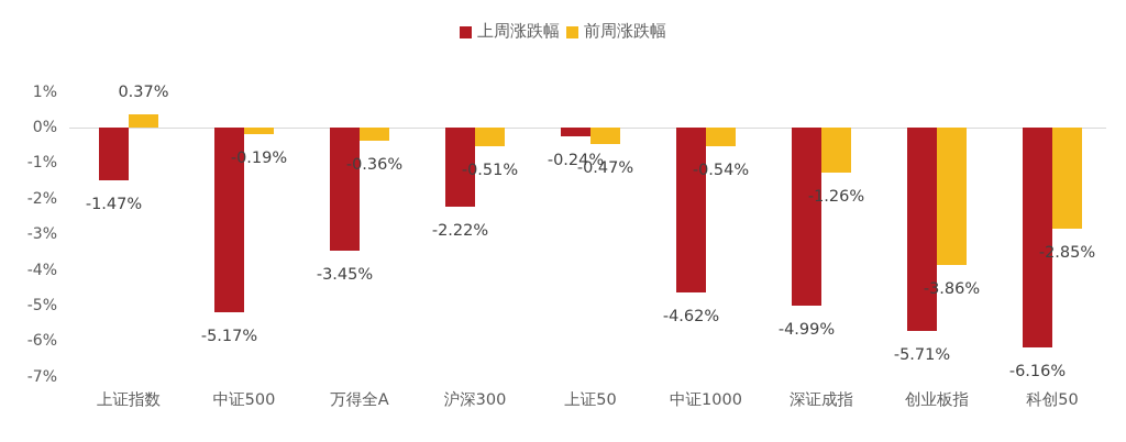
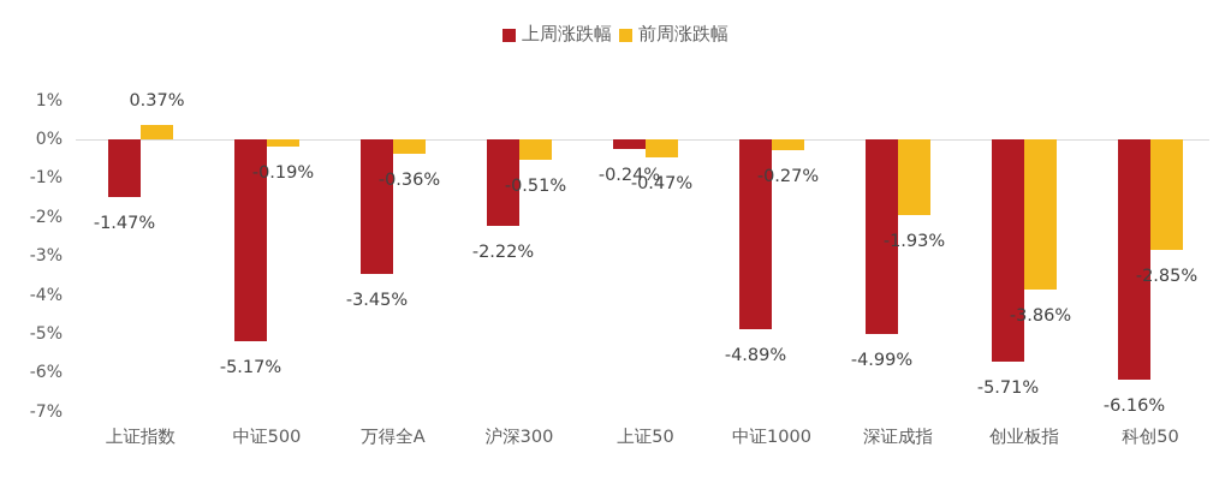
上周涨跌幅/中证1000: -4.62% -> -4.89%
前周涨跌幅/中证1000: -0.54% -> -0.27%
前周涨跌幅/深证成指: -1.26% -> -1.93%
